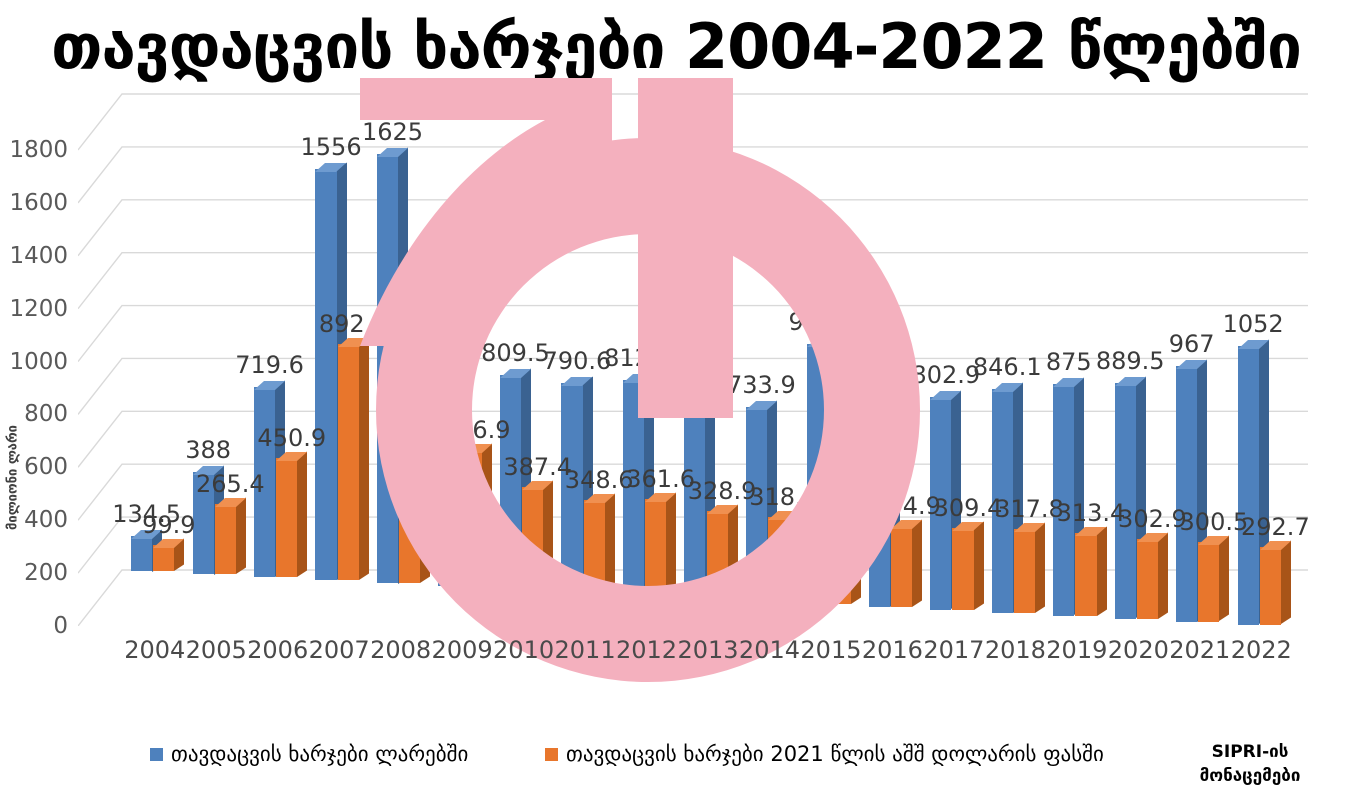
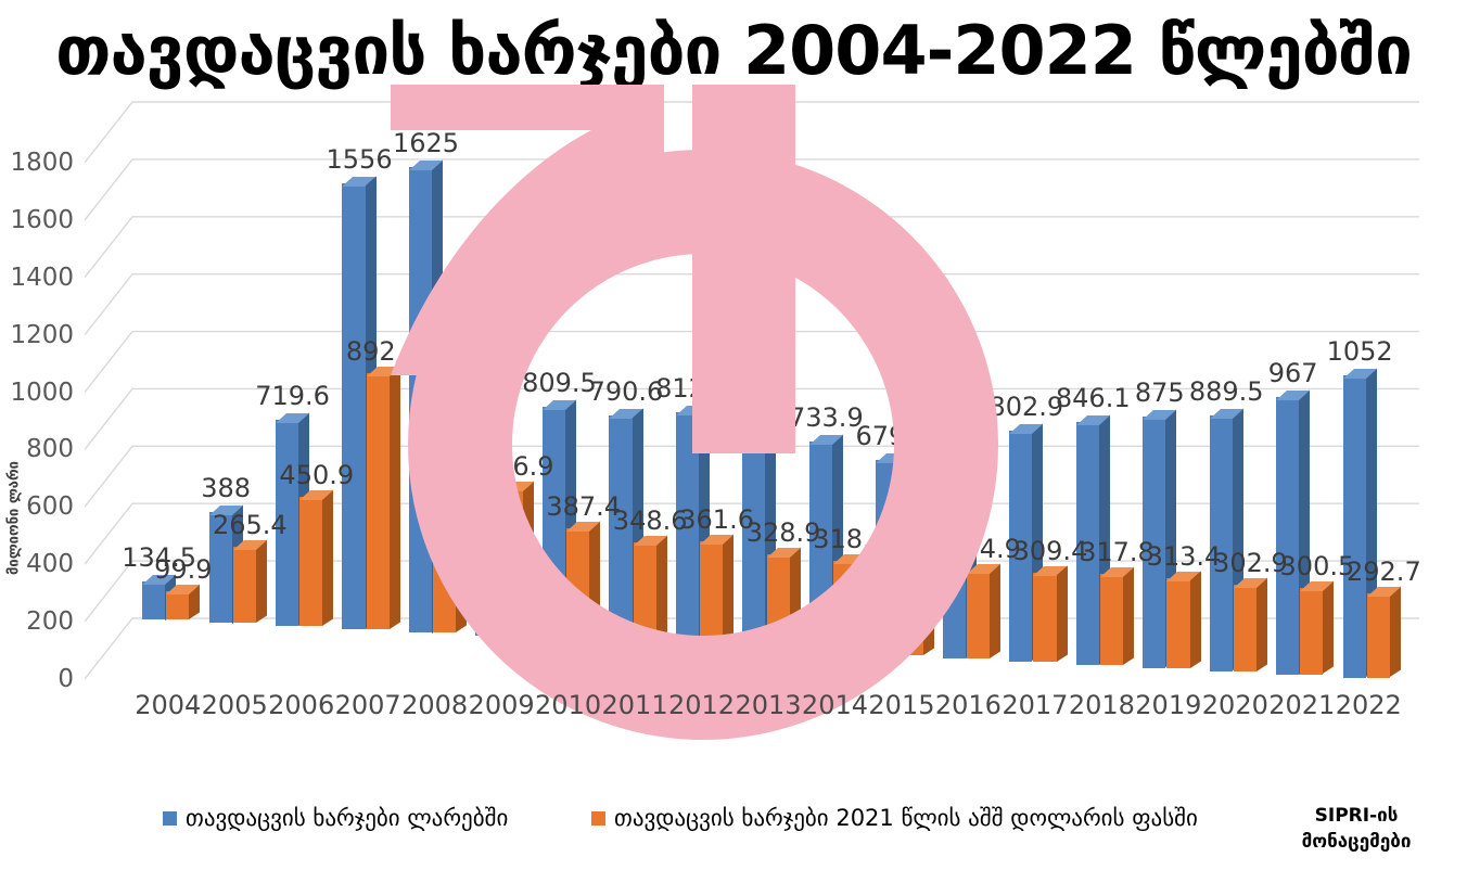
თავდაცვის ხარჯები ლარებში/2015: 982.4 -> 679.7
